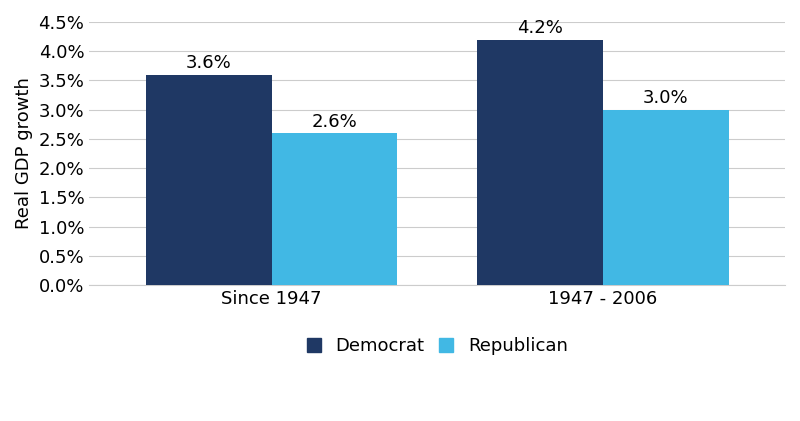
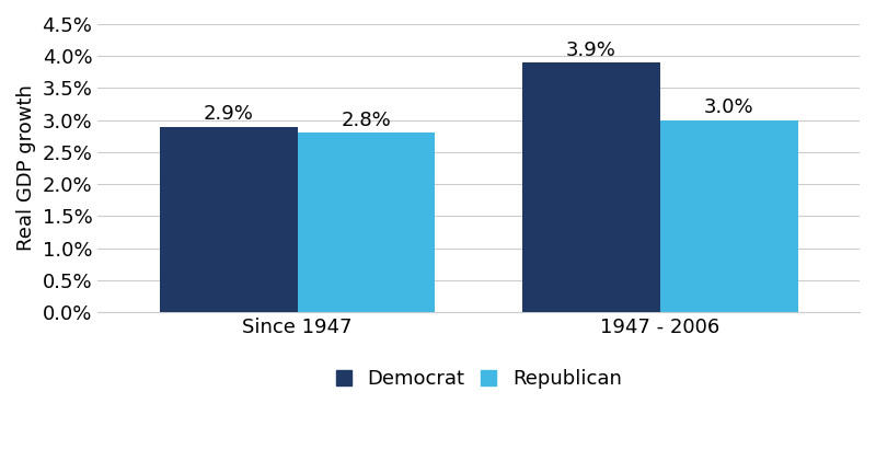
Democrat/Since 1947: 3.6% -> 2.9%
Republican/Since 1947: 2.6% -> 2.8%
Democrat/1947 - 2006: 4.2% -> 3.9%
